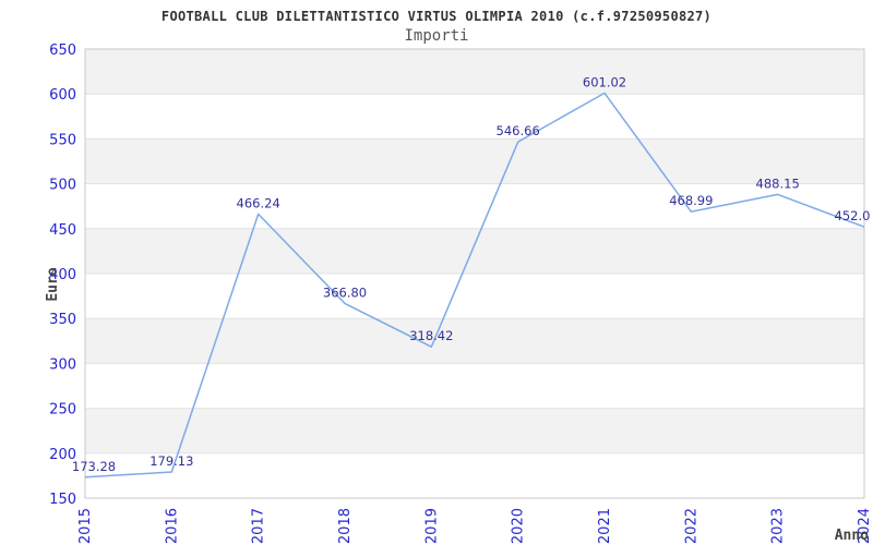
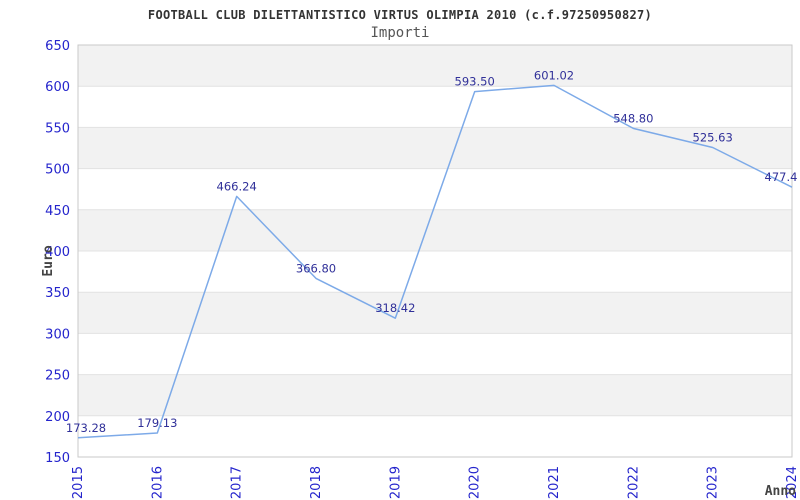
2020: 546.66 -> 593.50
2022: 468.99 -> 548.80
2023: 488.15 -> 525.63
2024: 452.0 -> 477.4
